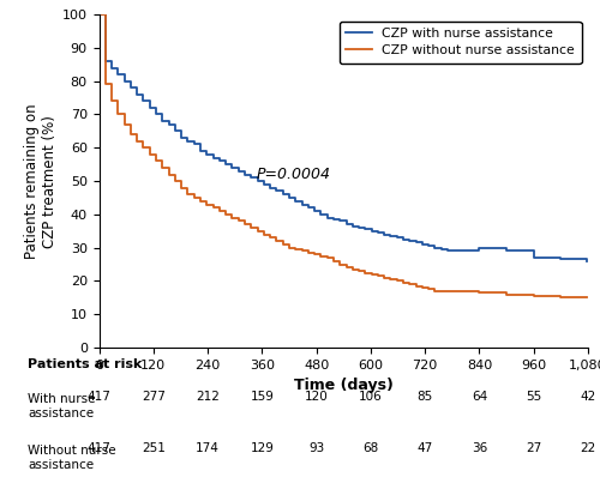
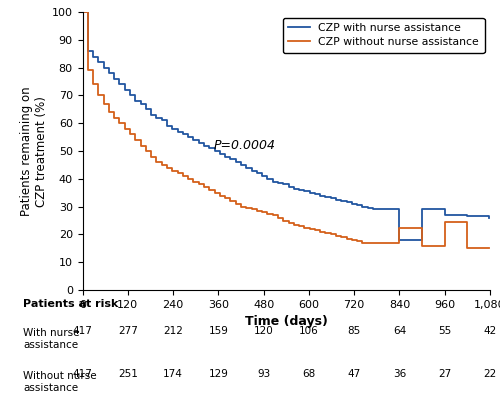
CZP with nurse assistance/840: 30.0 -> 18.0
CZP without nurse assistance/840: 16.5 -> 22.5
CZP without nurse assistance/960: 15.5 -> 24.5
